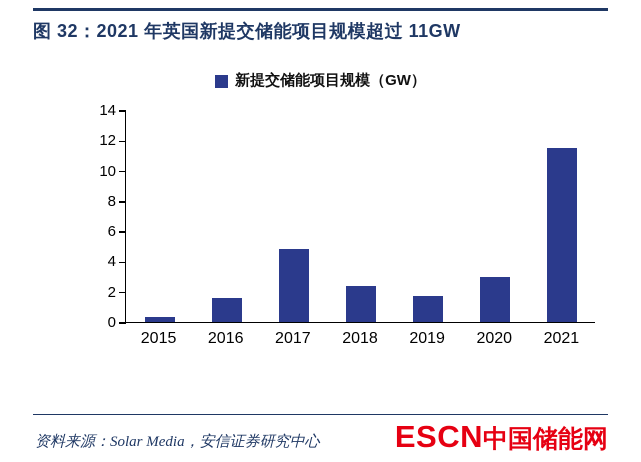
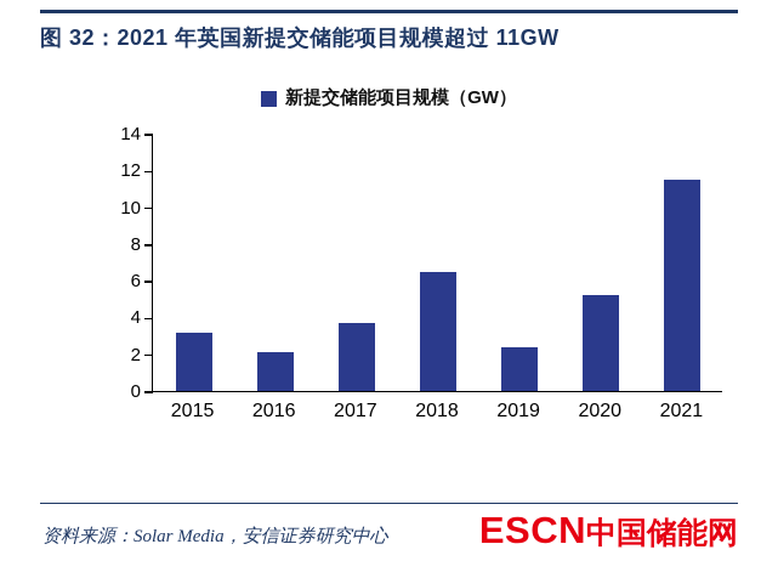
2015: 0.3 -> 3.2
2016: 1.6 -> 2.1
2017: 4.8 -> 3.7
2018: 2.4 -> 6.5
2019: 1.7 -> 2.4
2020: 3.0 -> 5.2
